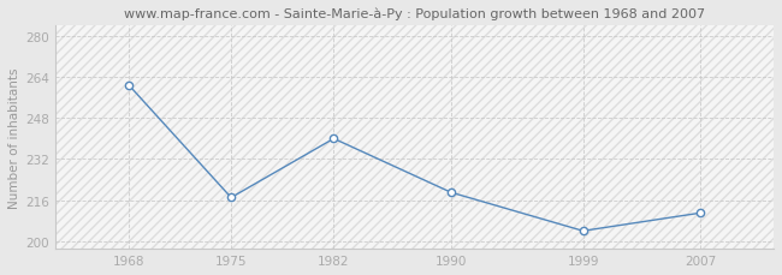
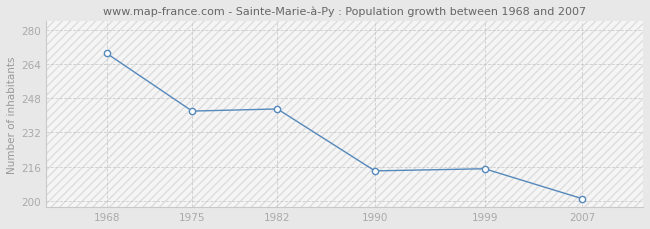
1968: 261 -> 269
1975: 217 -> 242
1982: 240 -> 243
1990: 219 -> 214
1999: 204 -> 215
2007: 211 -> 201
